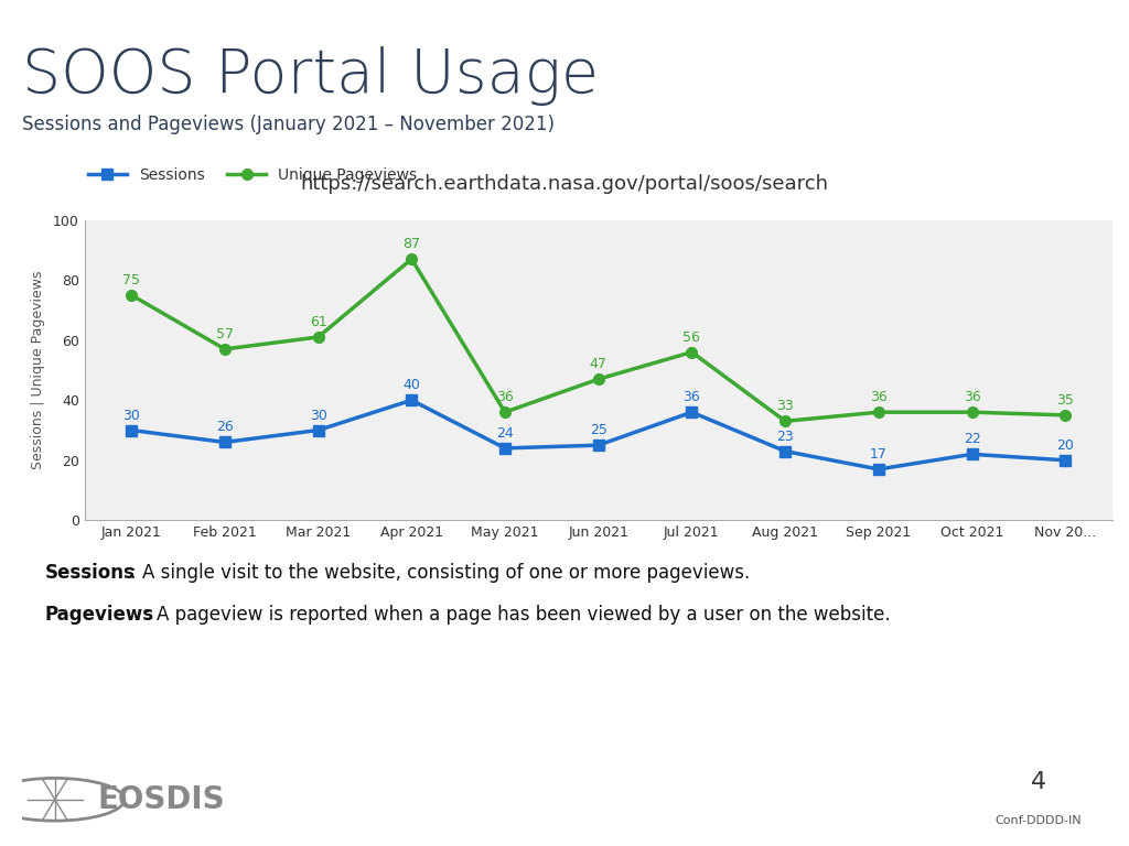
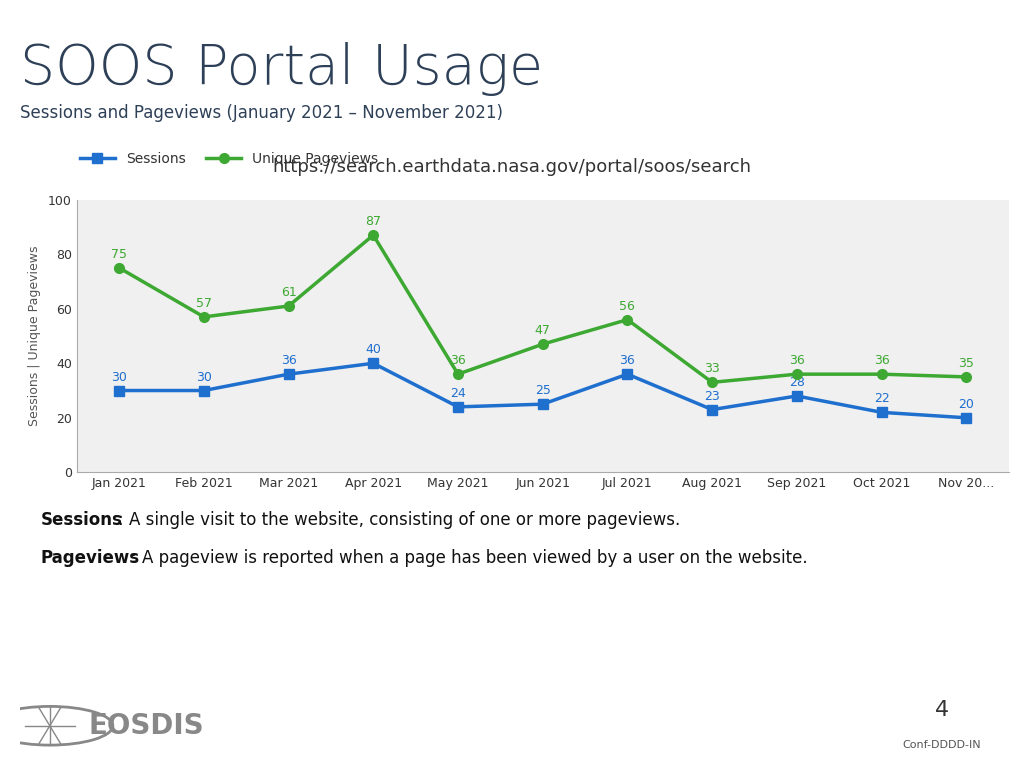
Sessions/Feb 2021: 26 -> 30
Sessions/Mar 2021: 30 -> 36
Sessions/Sep 2021: 17 -> 28
